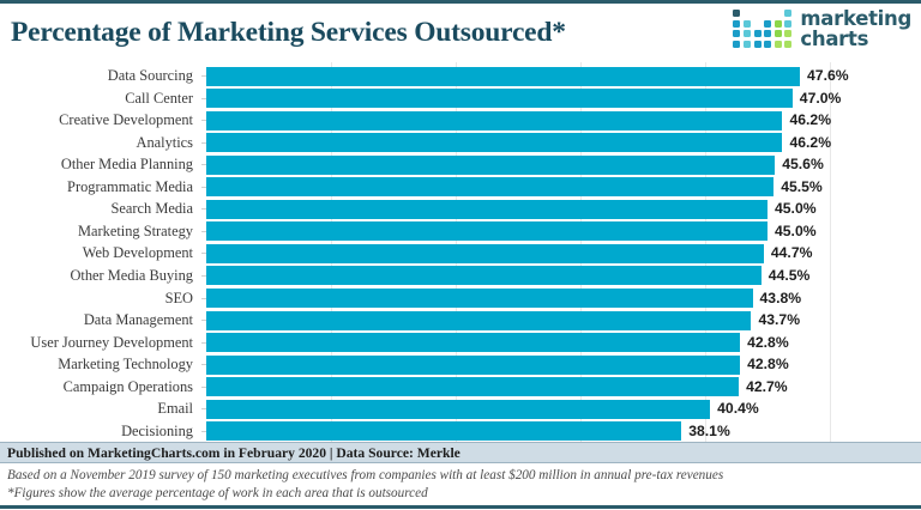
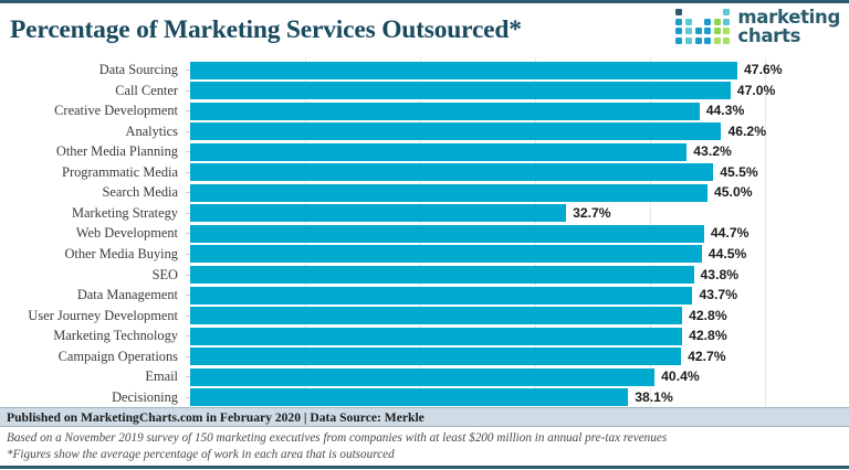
Creative Development: 46.2% -> 44.3%
Other Media Planning: 45.6% -> 43.2%
Marketing Strategy: 45.0% -> 32.7%
